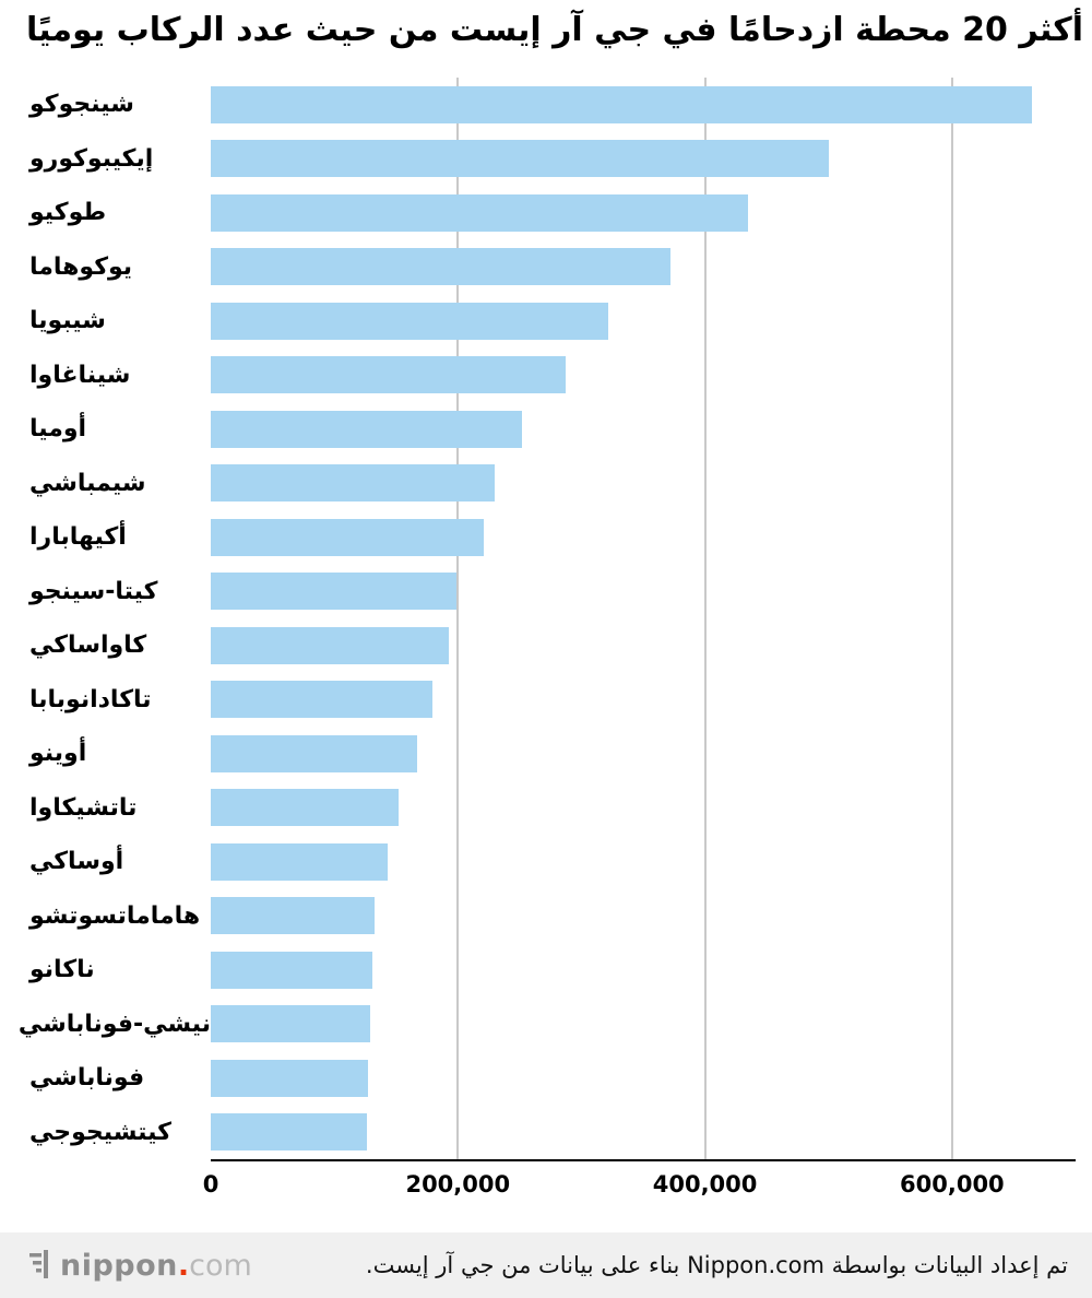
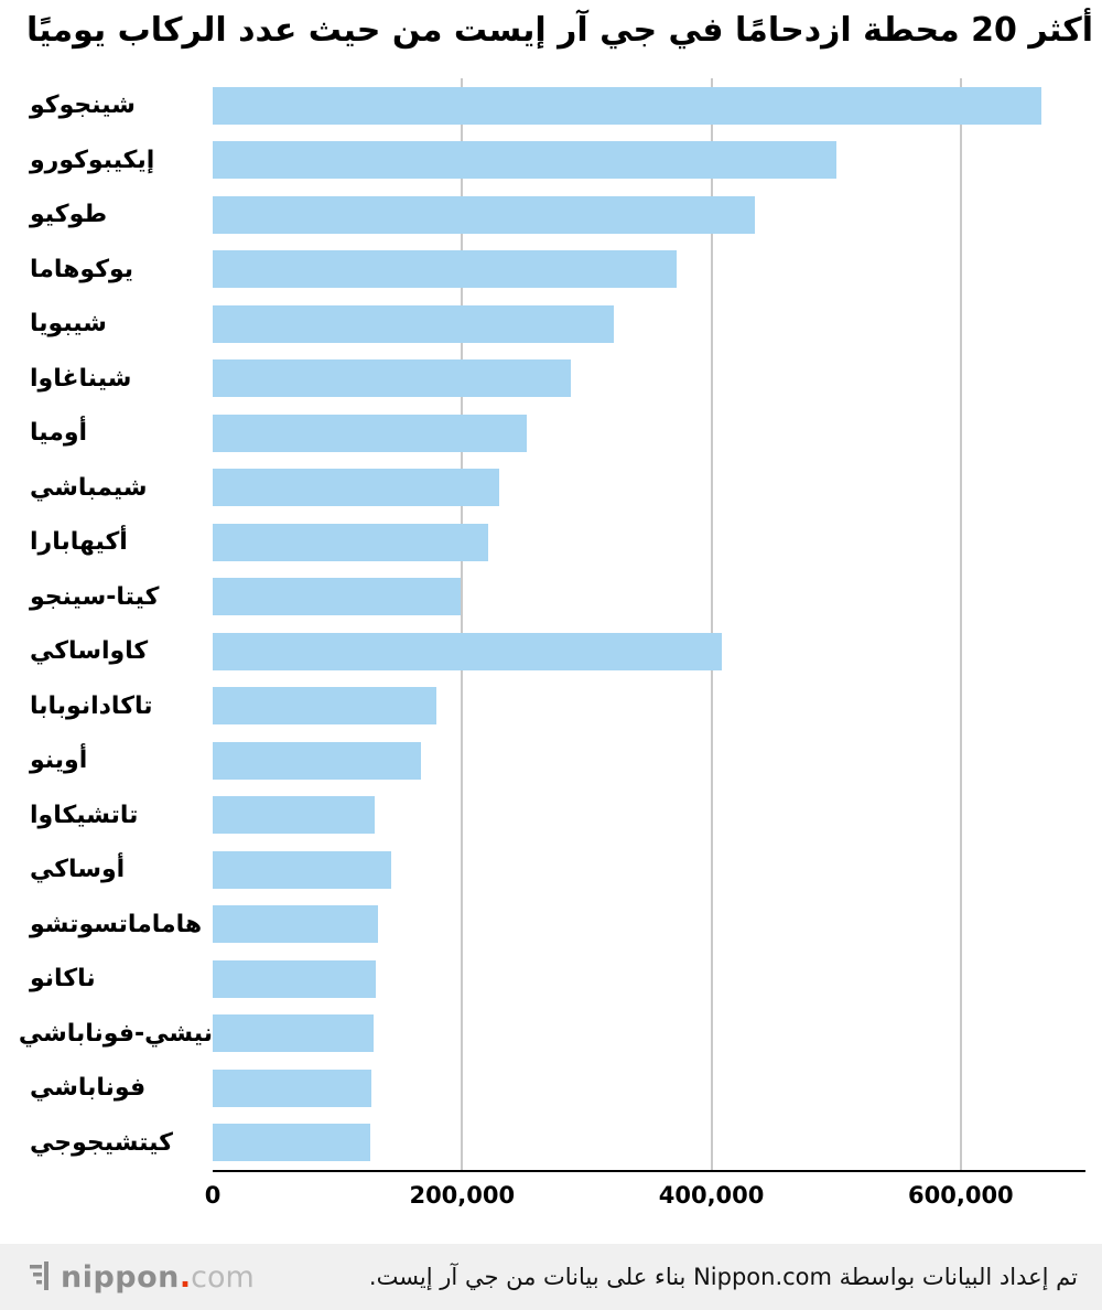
كاواساكي: 193000 -> 408000
تاتشيكاوا: 152000 -> 130000
